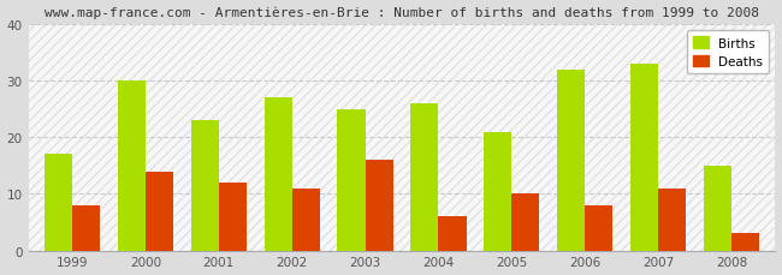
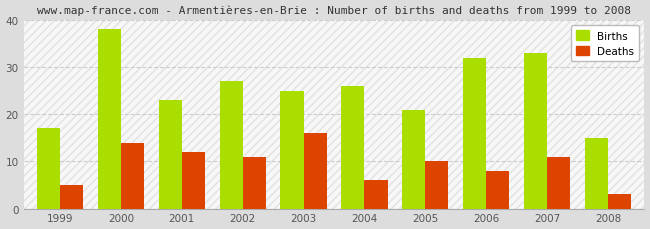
Deaths/1999: 8 -> 5
Births/2000: 30 -> 38
